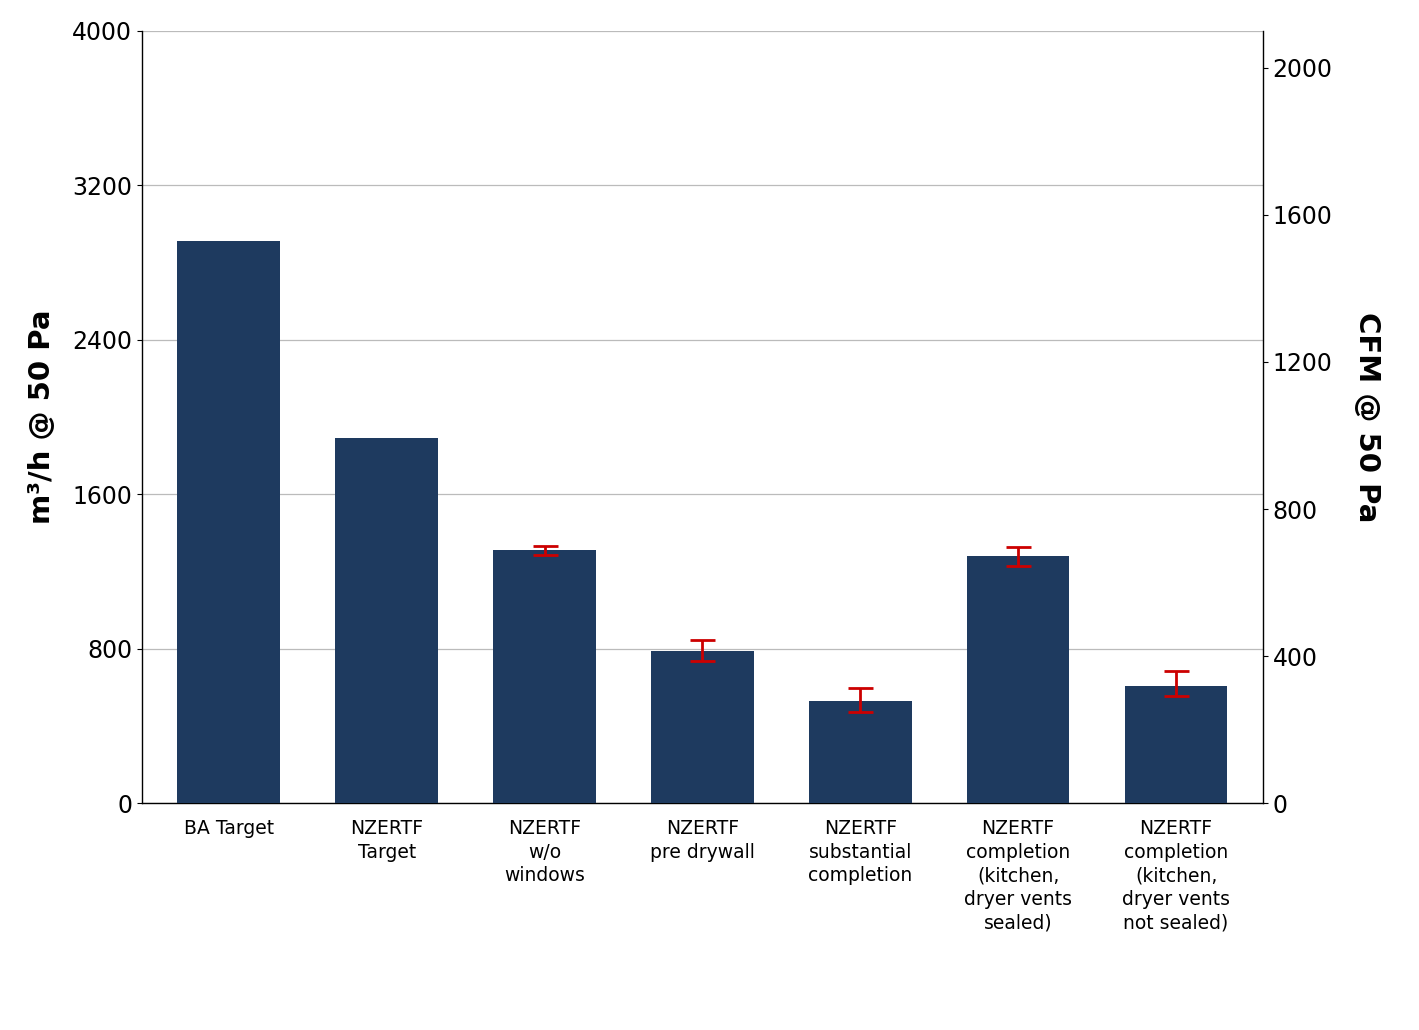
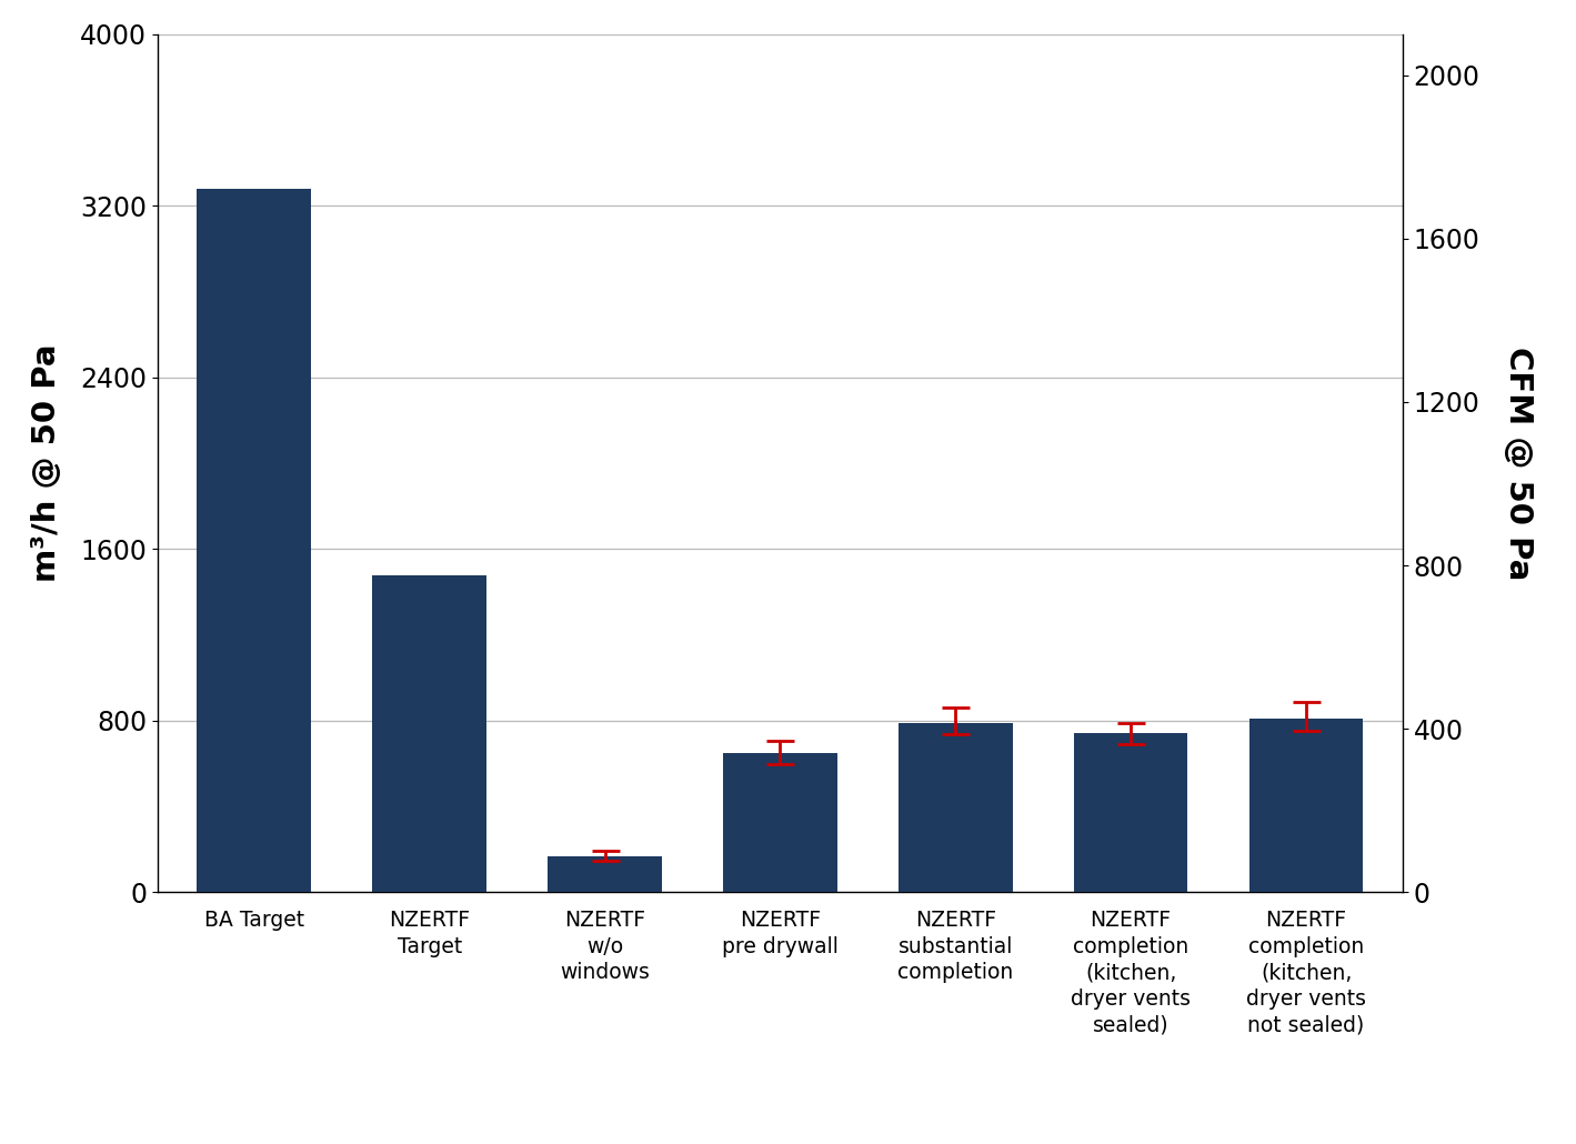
BA Target: 2910 -> 3280
NZERTF Target: 1890 -> 1480
NZERTF w/o windows: 1310 -> 170
NZERTF pre drywall: 790 -> 650
NZERTF substantial completion: 530 -> 790
NZERTF completion (kitchen, dryer vents sealed): 1280 -> 740
NZERTF completion (kitchen, dryer vents not sealed): 610 -> 810
